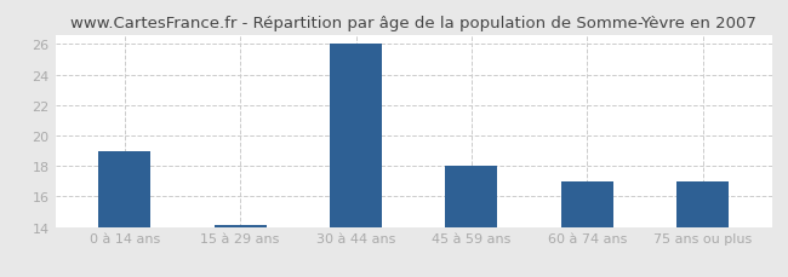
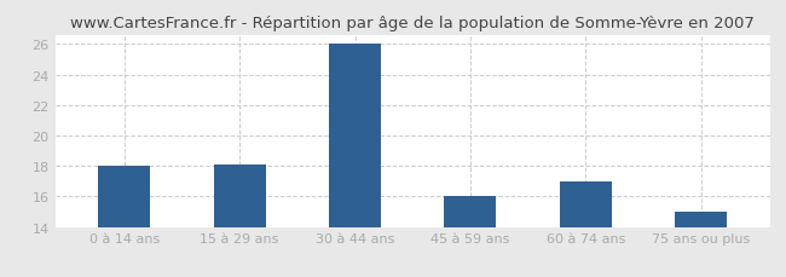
0 à 14 ans: 19.0 -> 18.0
15 à 29 ans: 14.1 -> 18.1
45 à 59 ans: 18.0 -> 16.0
75 ans ou plus: 17.0 -> 15.0
